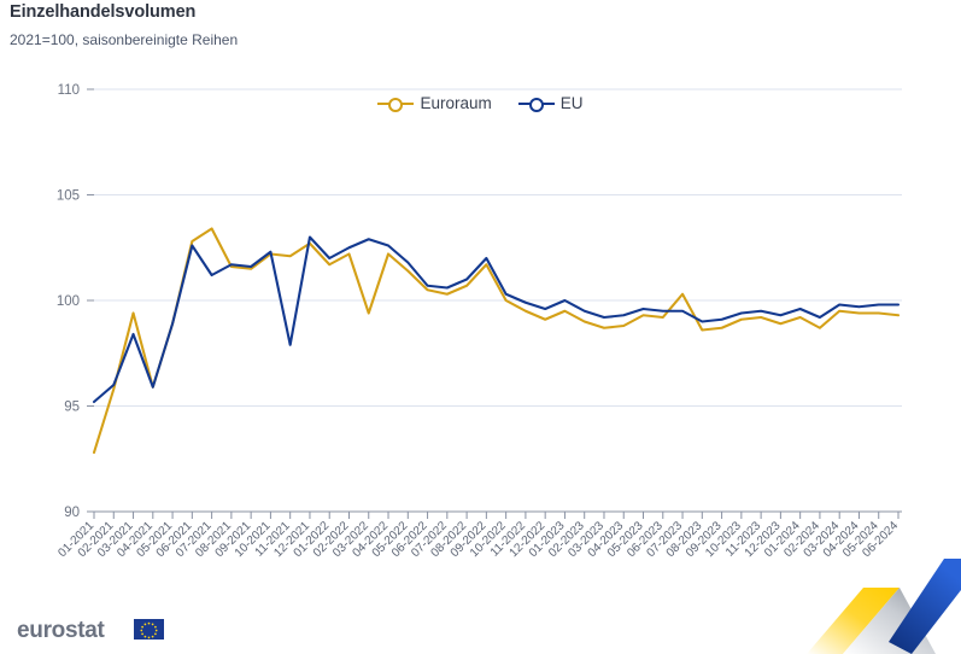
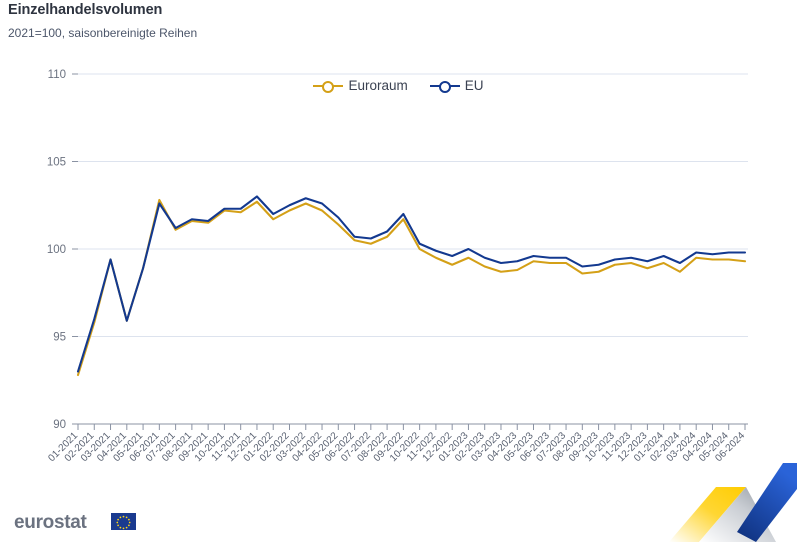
EU/01-2021: 95.2 -> 93.0
EU/03-2021: 98.4 -> 99.4
Euroraum/07-2021: 103.4 -> 101.1
EU/11-2021: 97.9 -> 102.3
Euroraum/03-2022: 99.4 -> 102.6
Euroraum/07-2023: 100.3 -> 99.2
